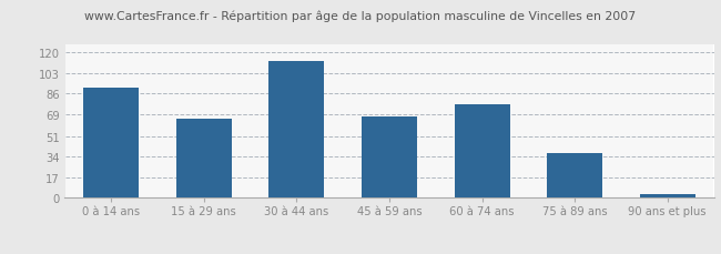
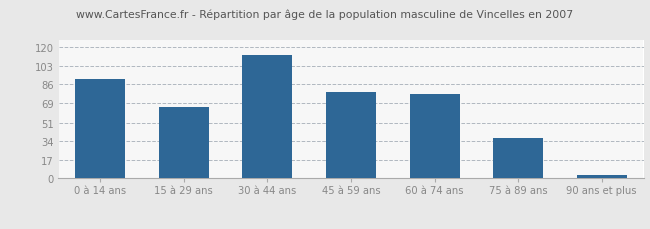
45 à 59 ans: 67 -> 79
